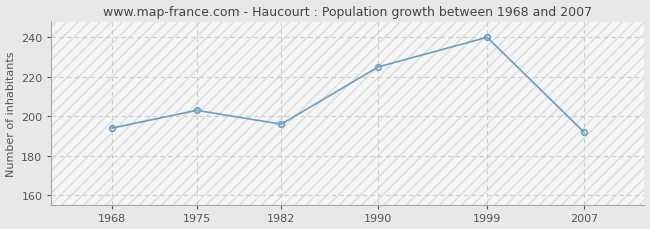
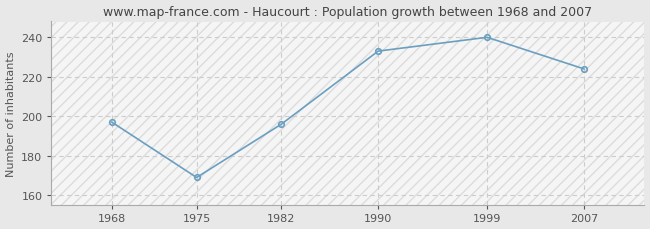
1968: 194 -> 197
1975: 203 -> 169
1990: 225 -> 233
2007: 192 -> 224
